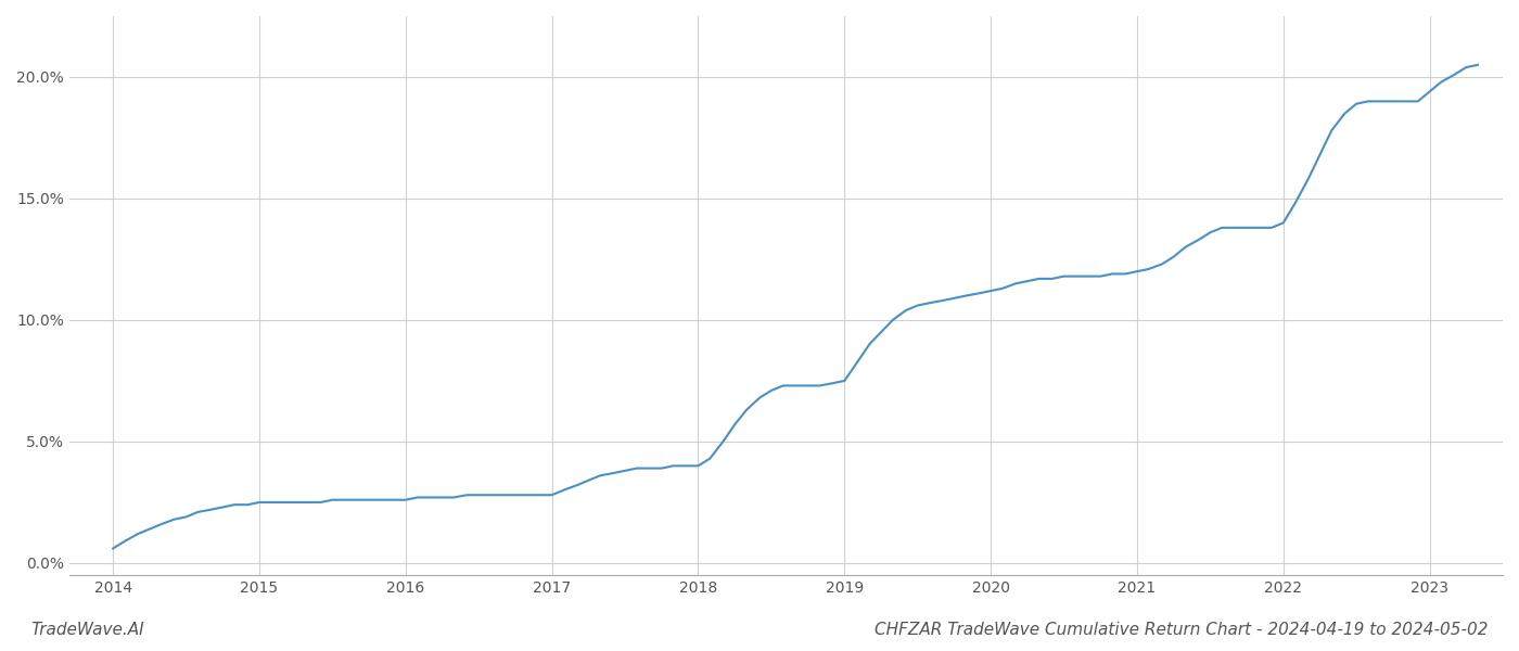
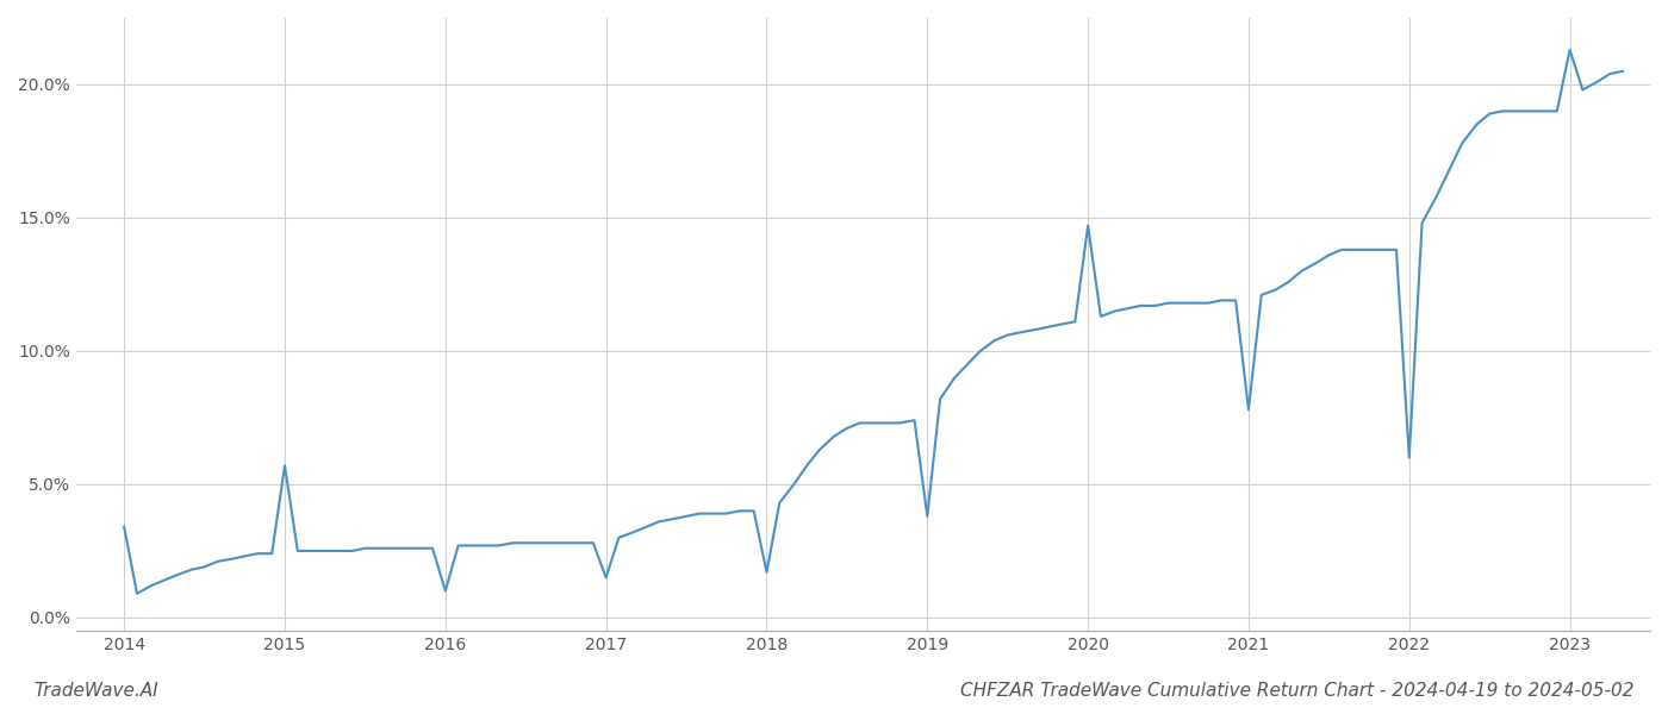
2014: 0.6% -> 3.4%
2015: 2.5% -> 5.7%
2016: 2.6% -> 1.0%
2017: 2.8% -> 1.5%
2018: 4.0% -> 1.7%
2019: 7.5% -> 3.8%
2020: 11.2% -> 14.7%
2021: 12.0% -> 7.8%
2022: 14.0% -> 6.0%
2023: 19.4% -> 21.3%
